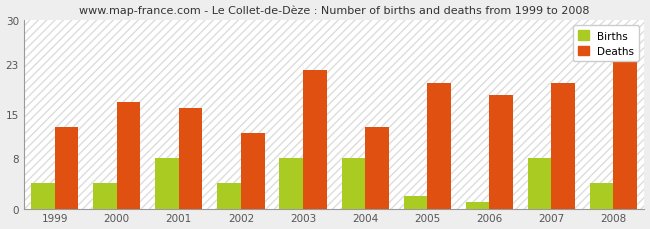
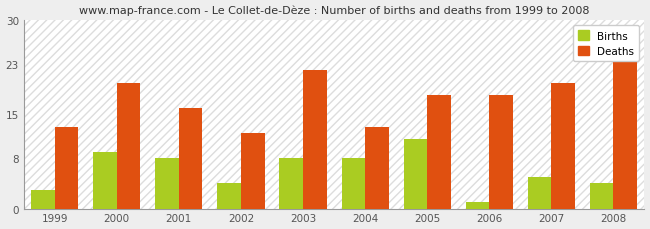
Births/1999: 4 -> 3
Births/2000: 4 -> 9
Deaths/2000: 17 -> 20
Births/2005: 2 -> 11
Deaths/2005: 20 -> 18
Births/2007: 8 -> 5
